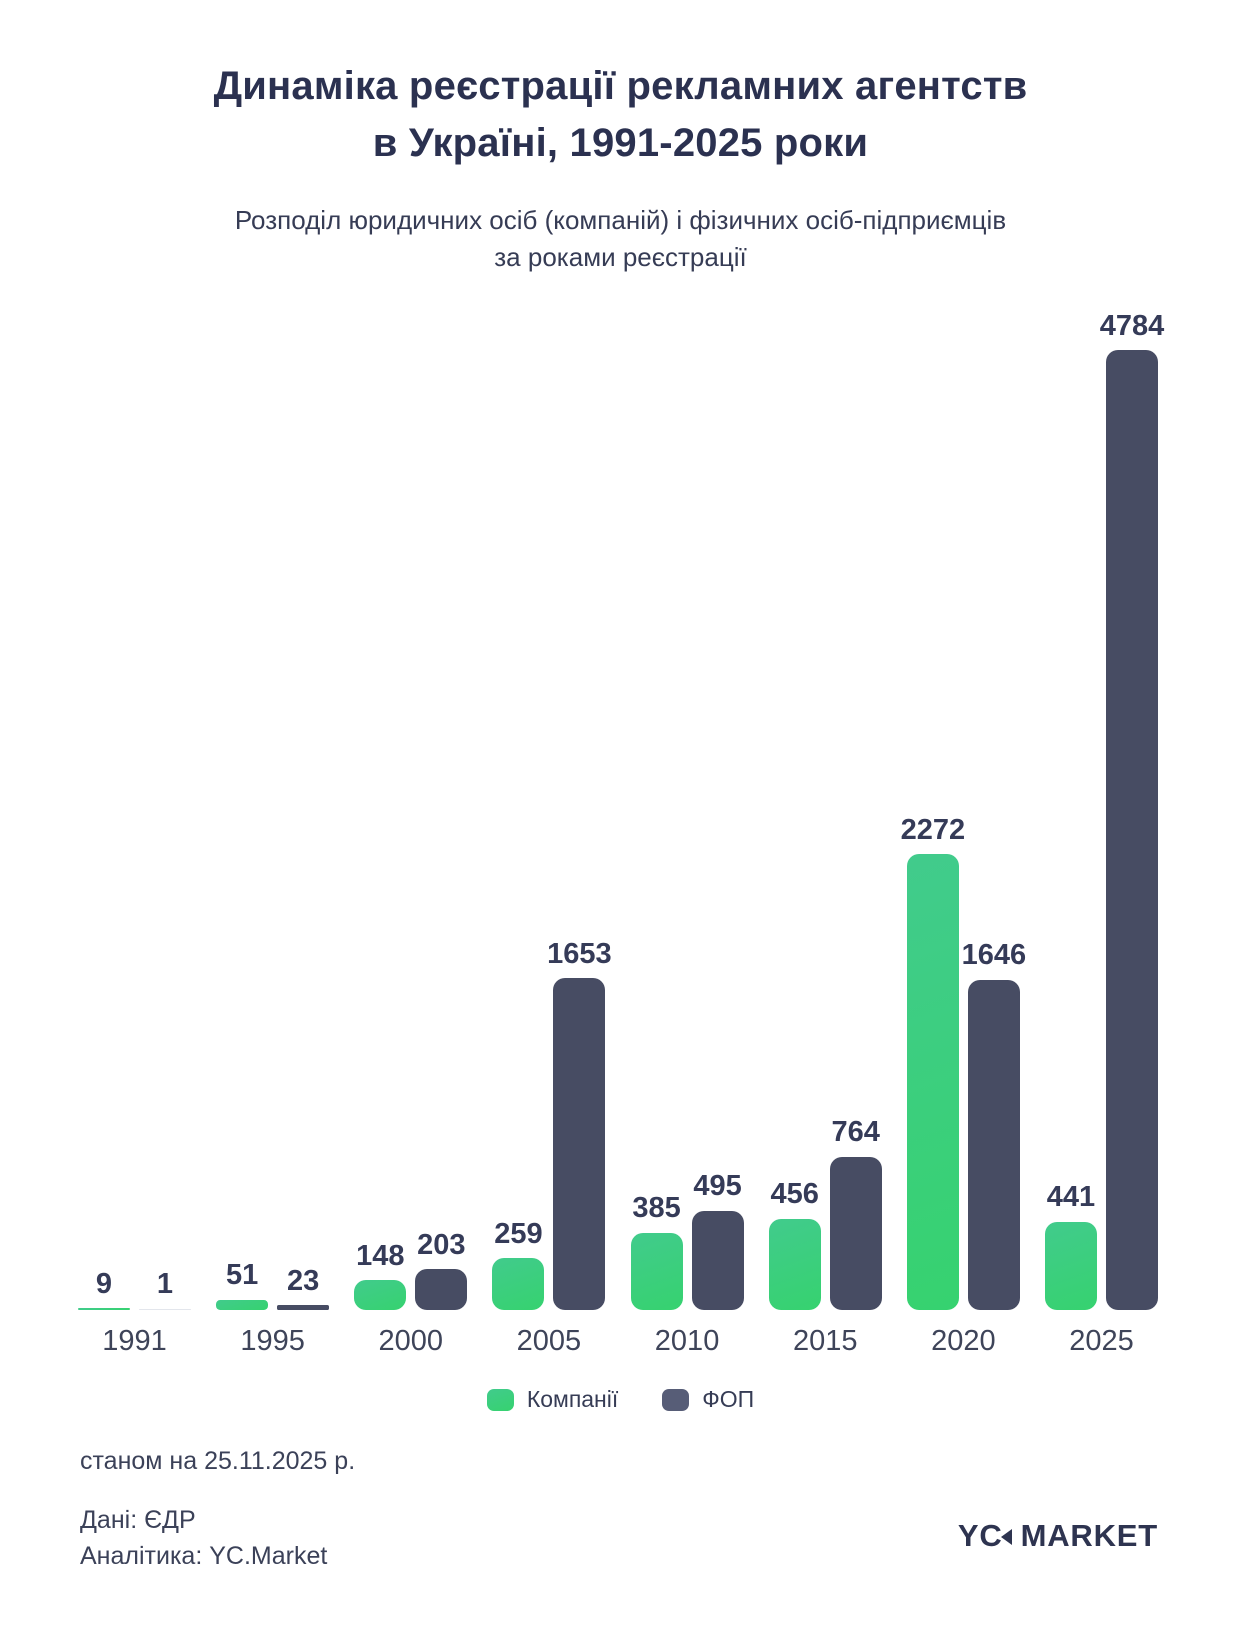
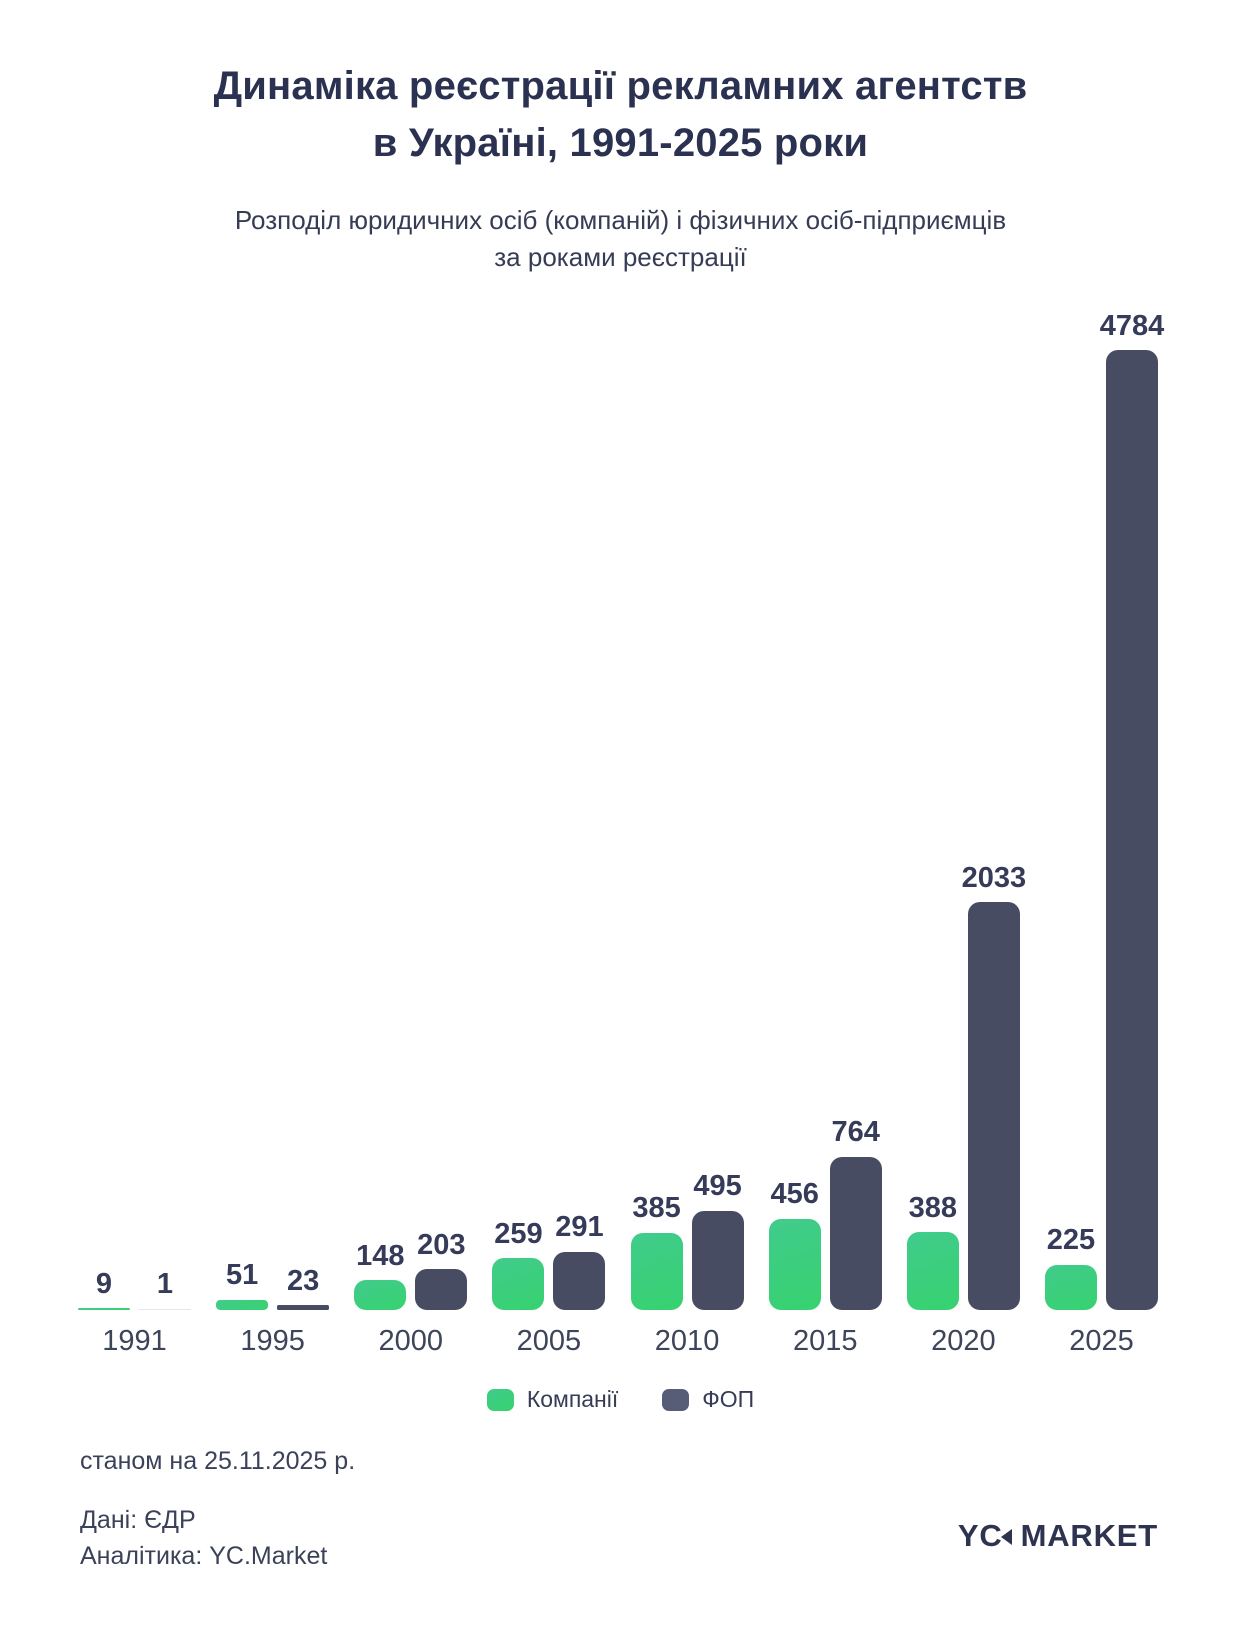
ФОП/2005: 1653 -> 291
Компанії/2020: 2272 -> 388
ФОП/2020: 1646 -> 2033
Компанії/2025: 441 -> 225
